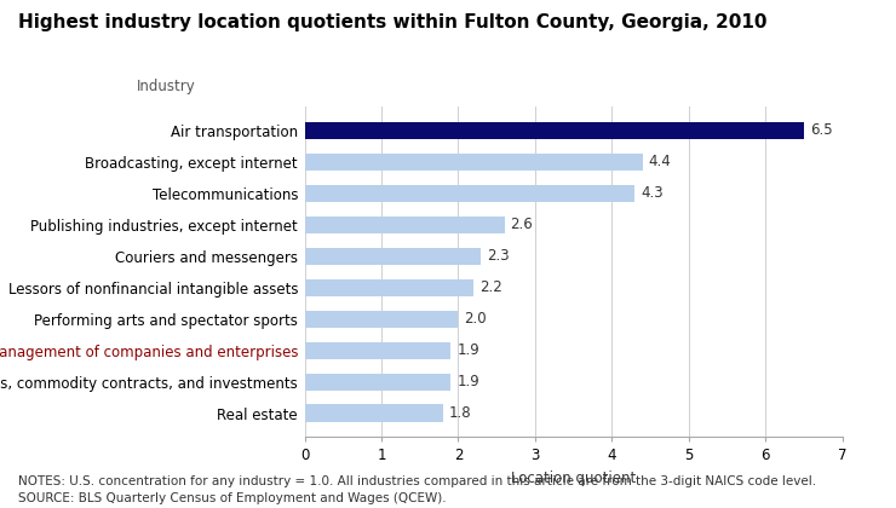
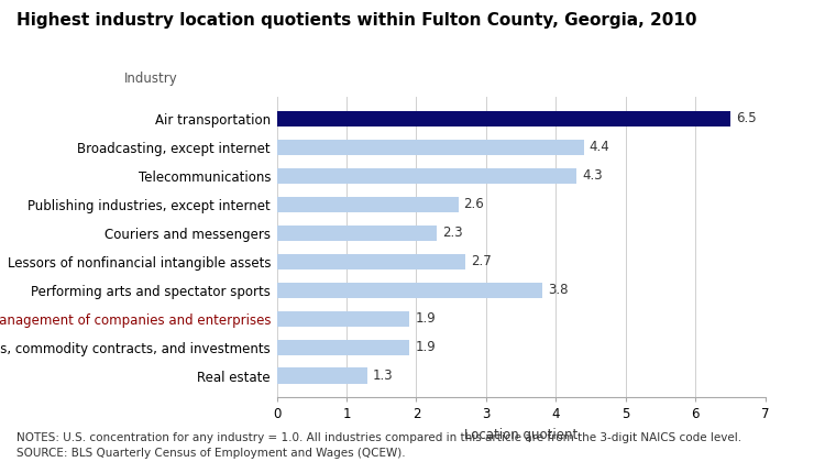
Lessors of nonfinancial intangible assets: 2.2 -> 2.7
Performing arts and spectator sports: 2.0 -> 3.8
Real estate: 1.8 -> 1.3
